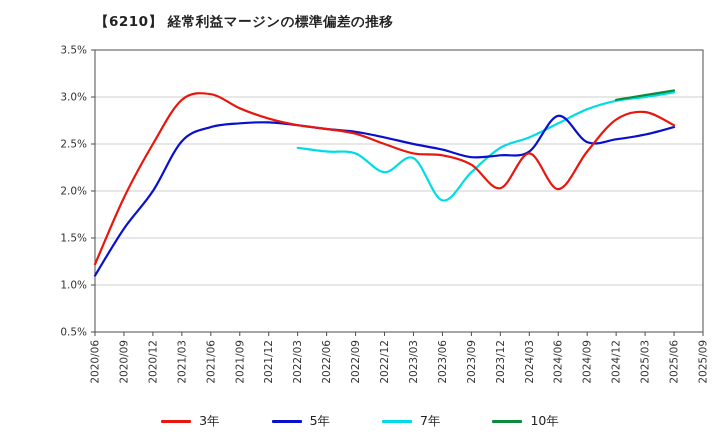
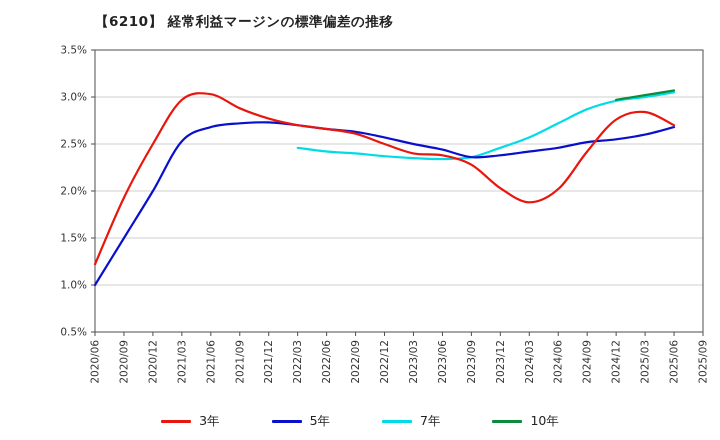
5年/2020/06: 1.1% -> 1.0%
5年/2020/09: 1.6% -> 1.5%
7年/2022/12: 2.2% -> 2.4%
7年/2023/06: 1.9% -> 2.3%
7年/2023/09: 2.2% -> 2.4%
3年/2024/03: 2.4% -> 1.9%
5年/2024/06: 2.8% -> 2.5%
